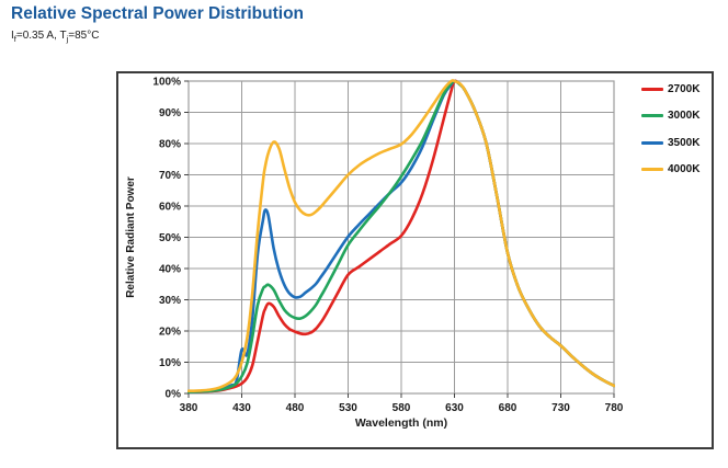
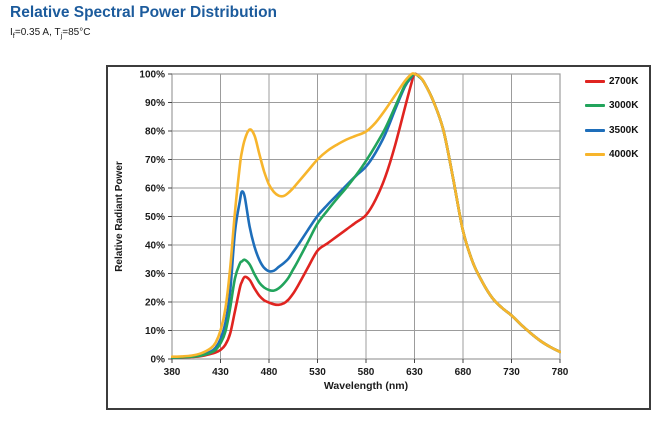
3500K/430: 14% -> 7%
